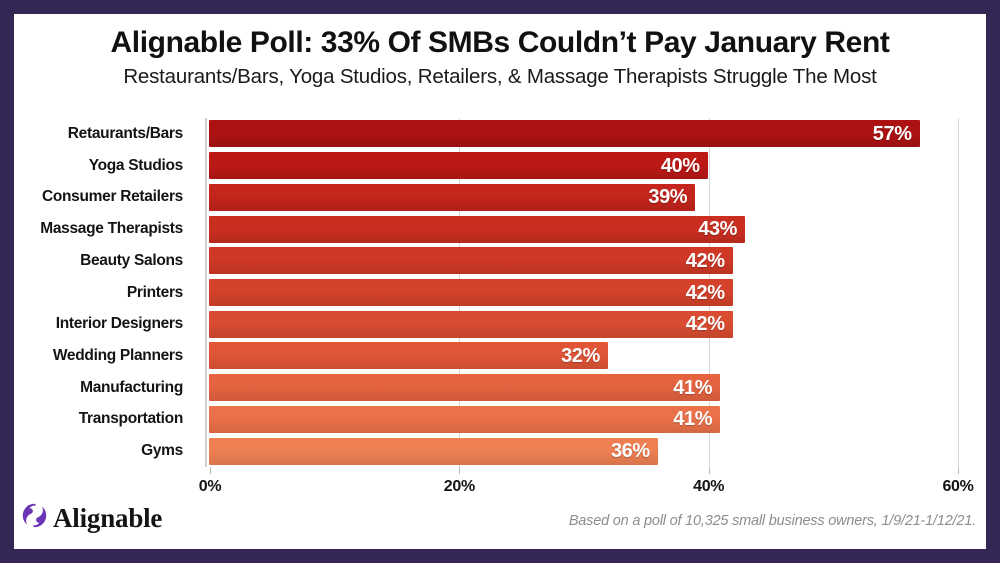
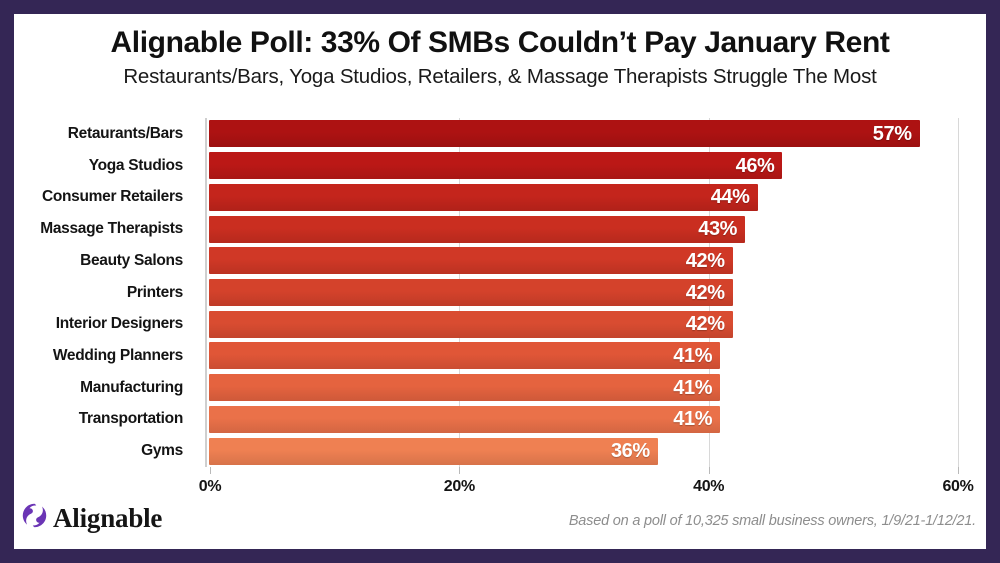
Yoga Studios: 40% -> 46%
Consumer Retailers: 39% -> 44%
Wedding Planners: 32% -> 41%
